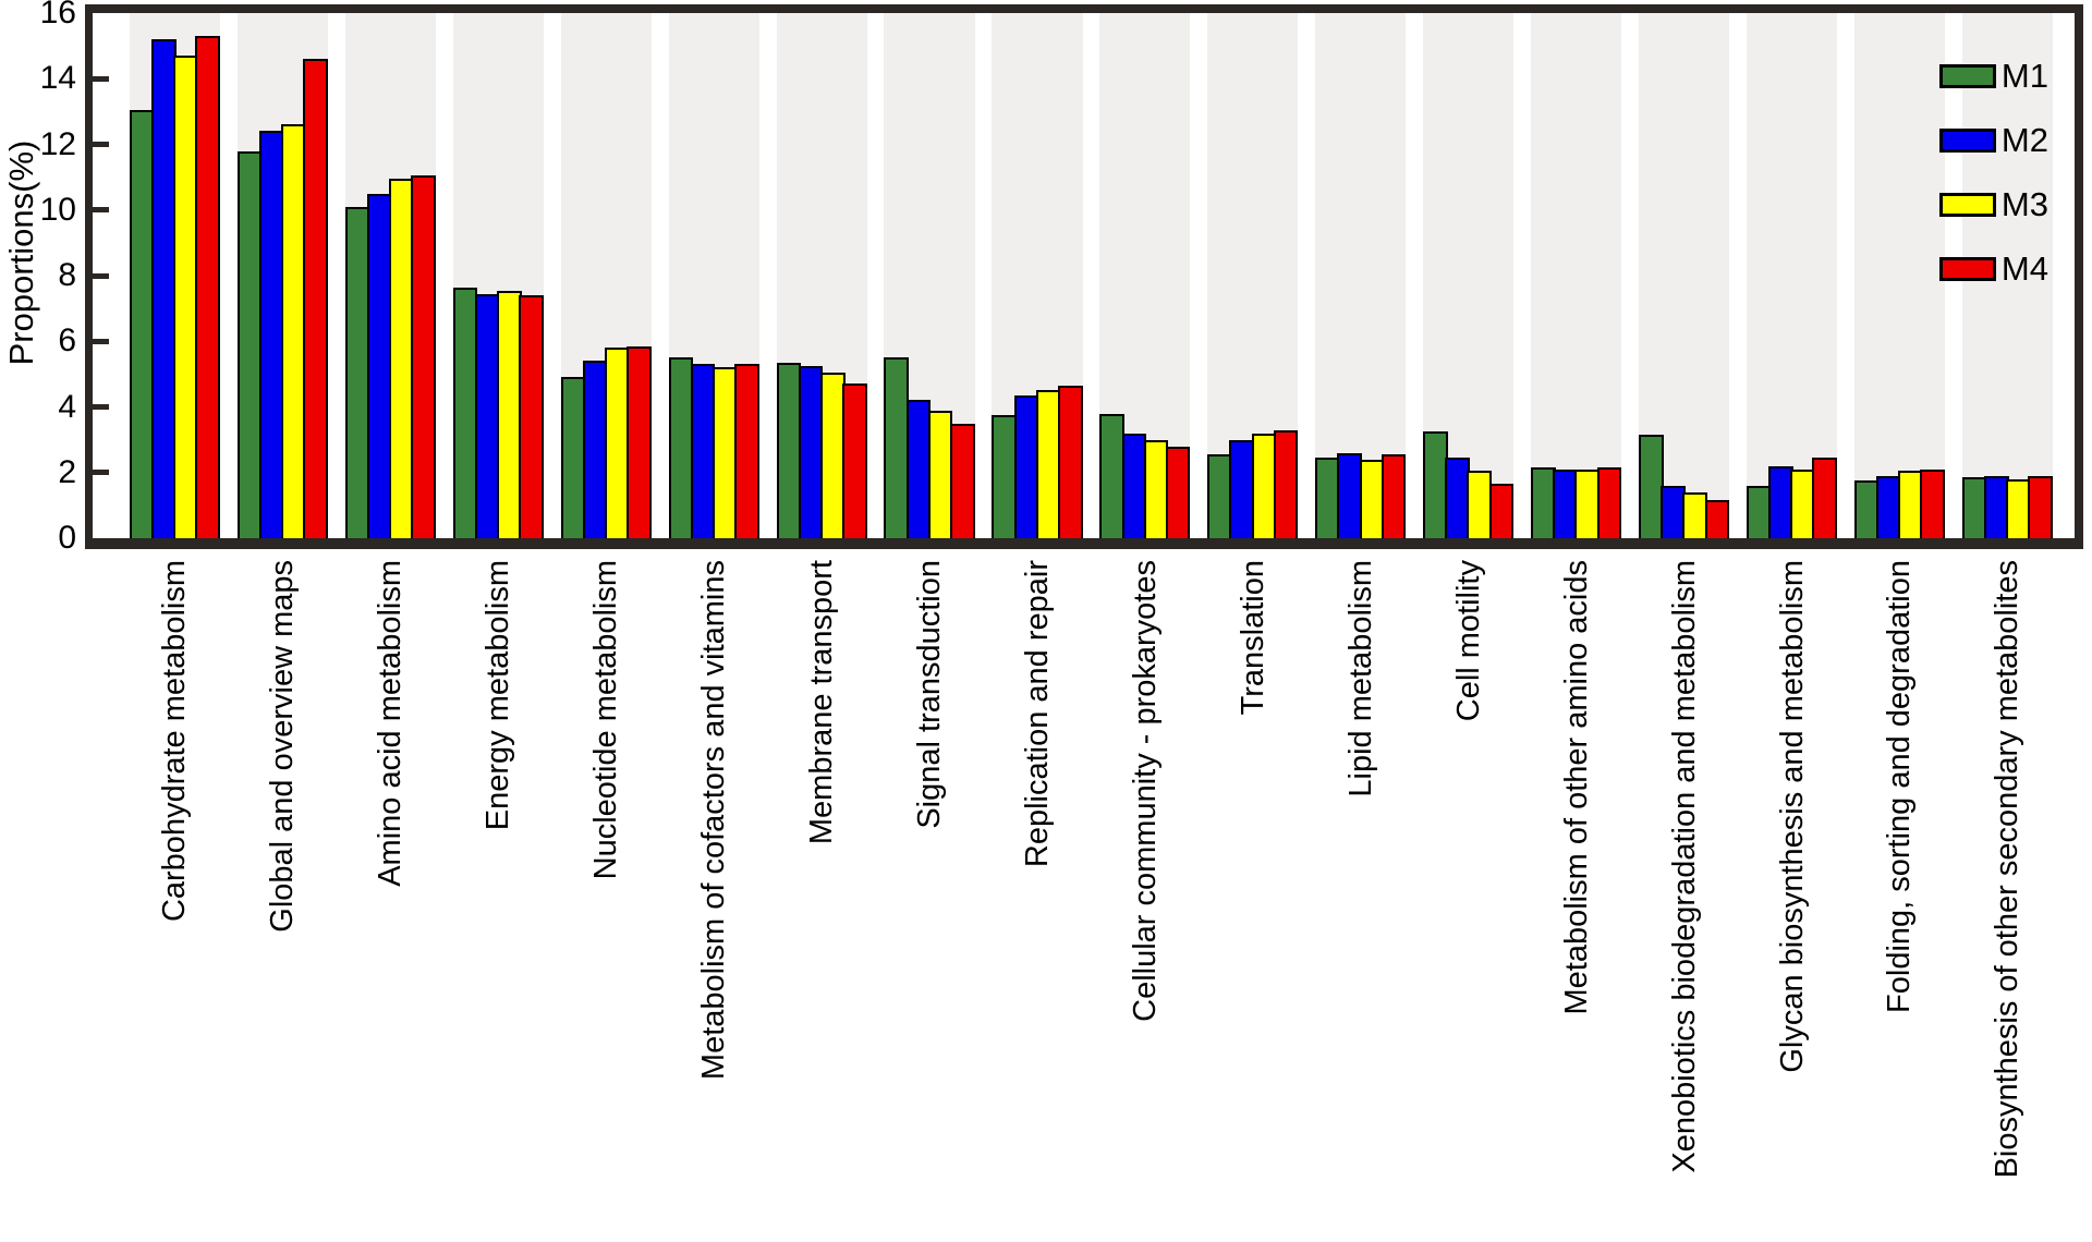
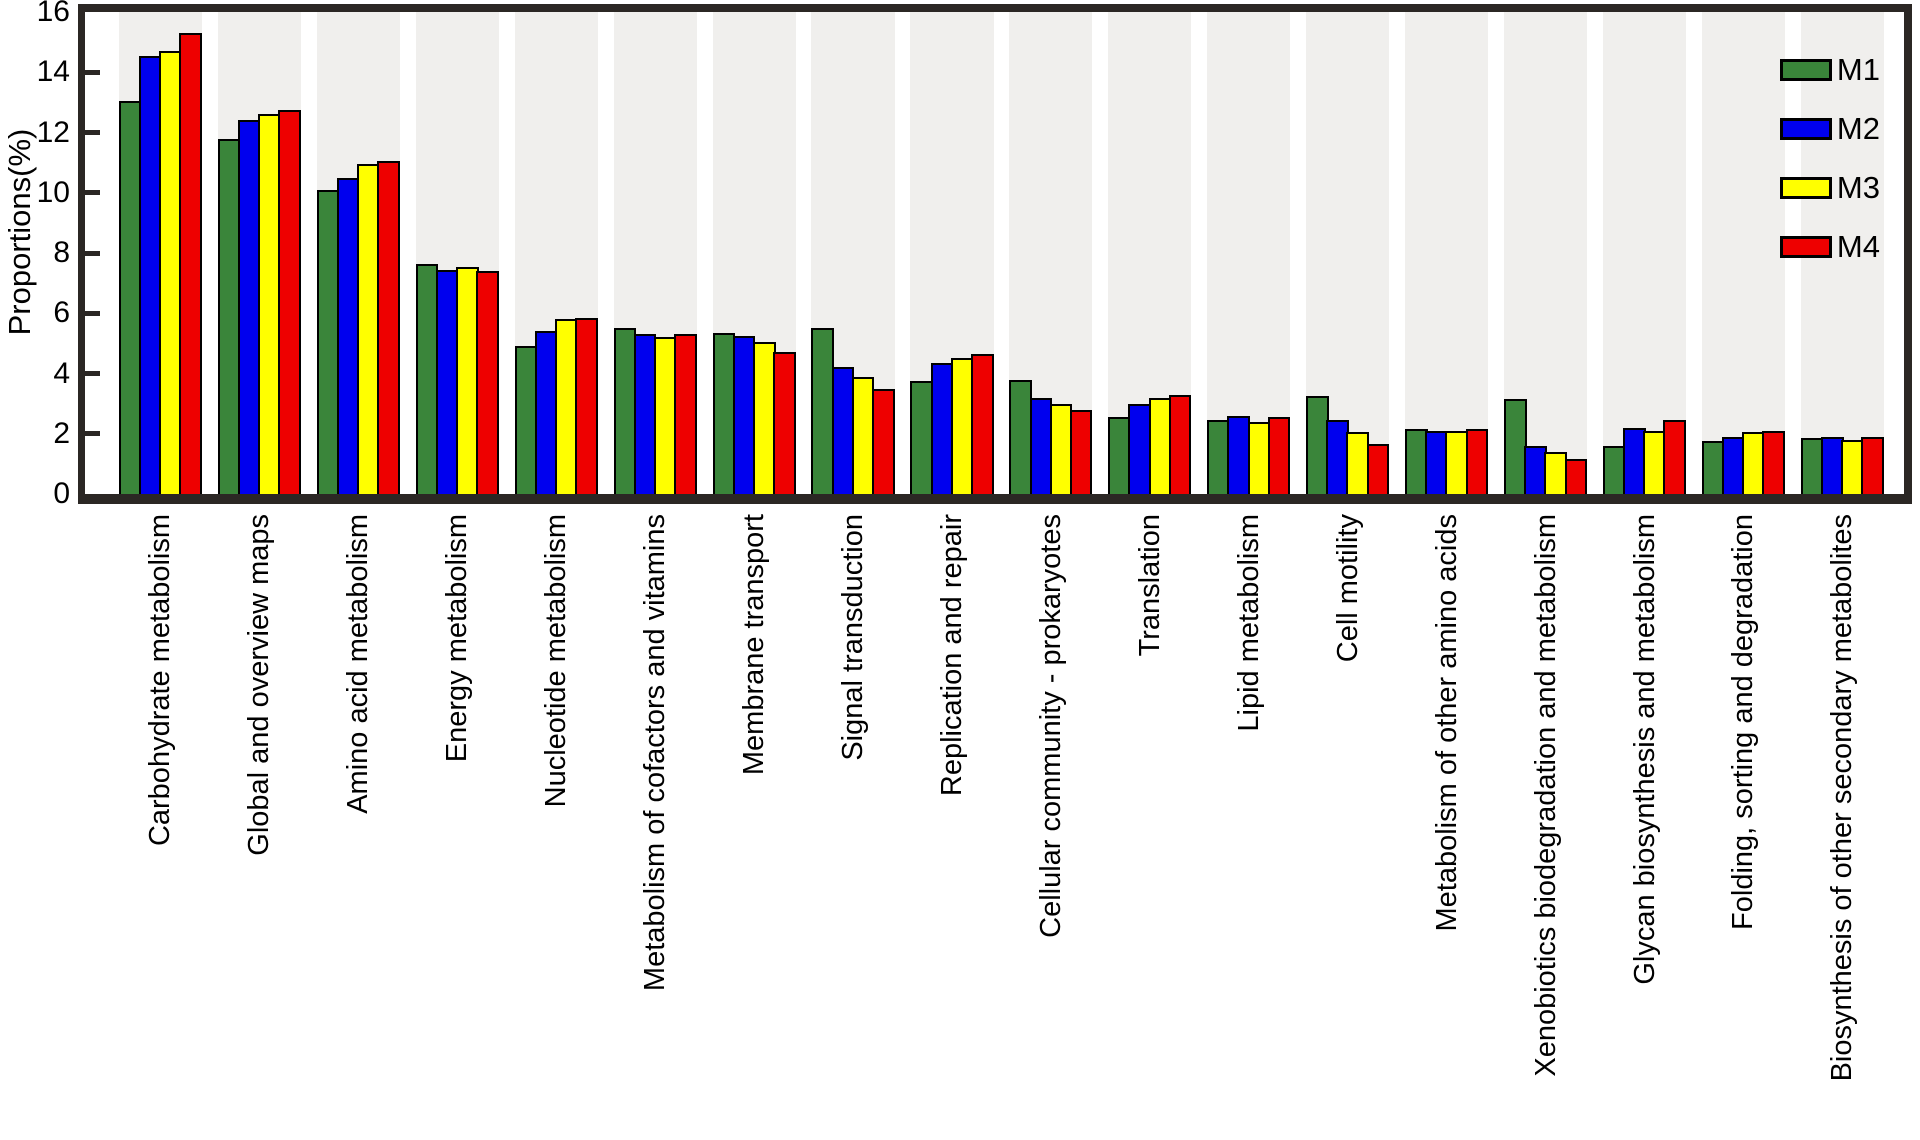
M2/Carbohydrate metabolism: 15.2 -> 14.6
M4/Global and overview maps: 14.6 -> 12.8
